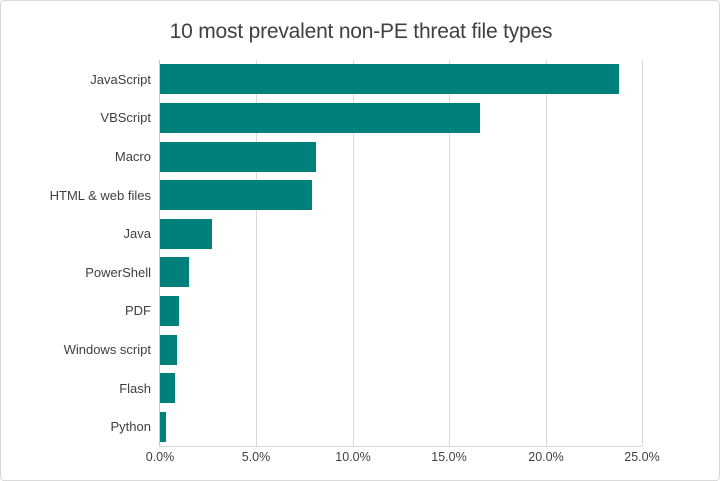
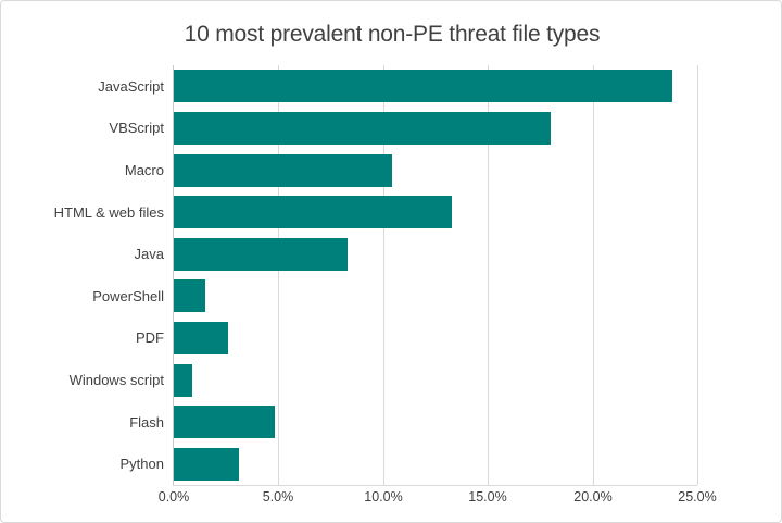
VBScript: 16.6% -> 18.0%
Macro: 8.1% -> 10.4%
HTML & web files: 7.9% -> 13.3%
Java: 2.7% -> 8.3%
PDF: 1.0% -> 2.6%
Flash: 0.8% -> 4.8%
Python: 0.3% -> 3.1%
